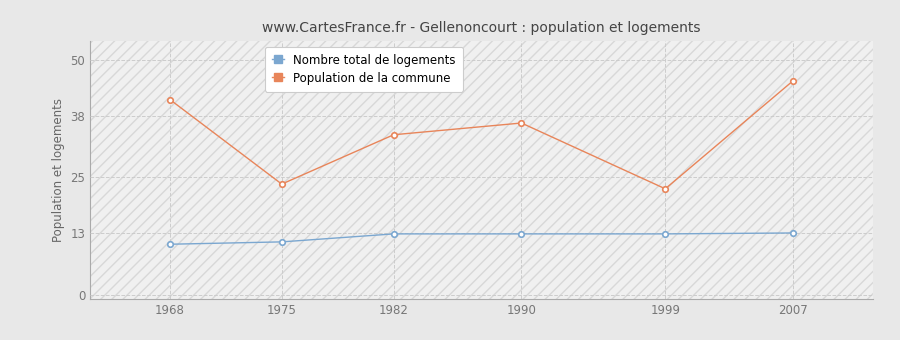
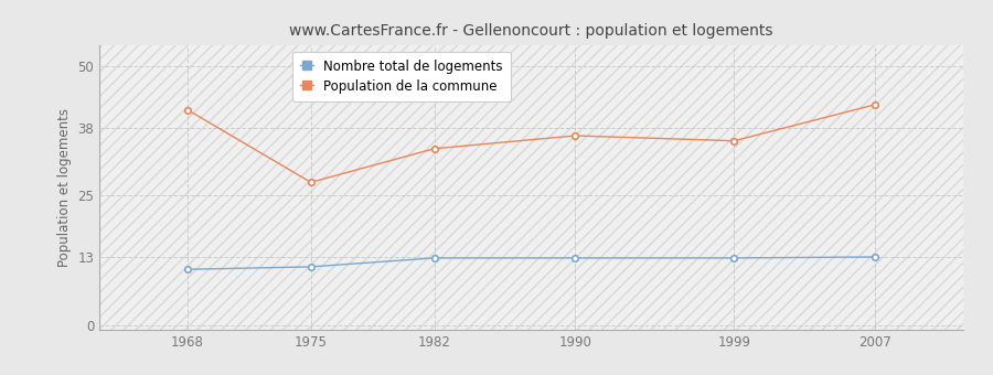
Population de la commune/1975: 23.5 -> 27.5
Population de la commune/1999: 22.5 -> 35.5
Population de la commune/2007: 45.5 -> 42.5
